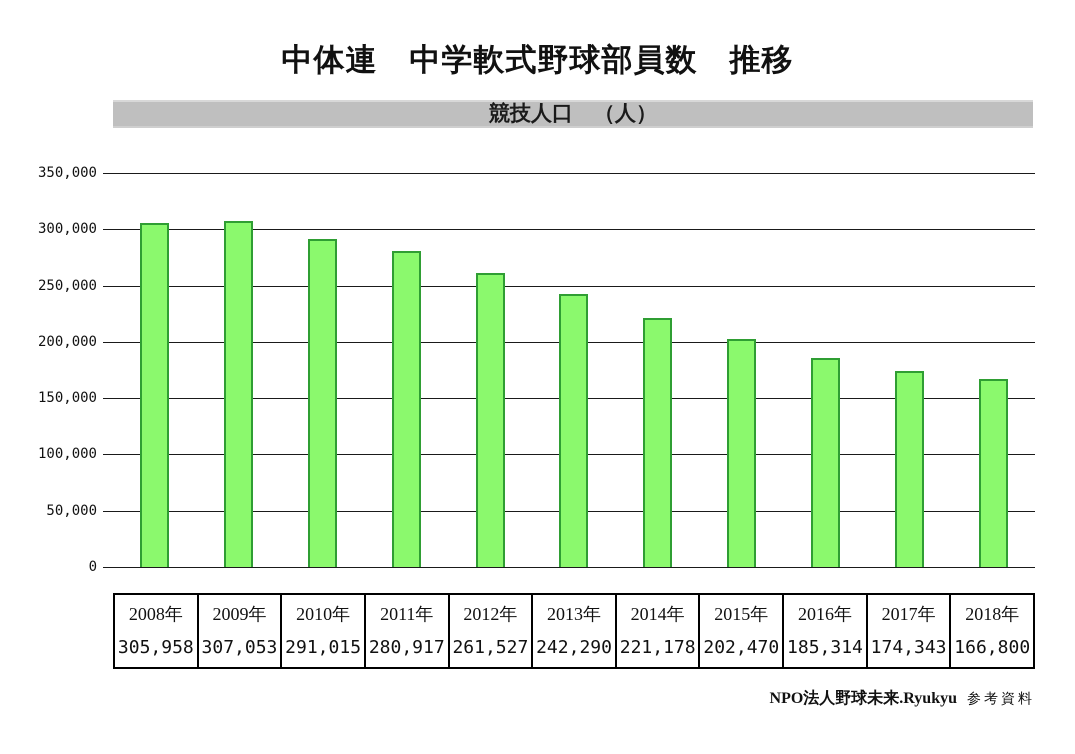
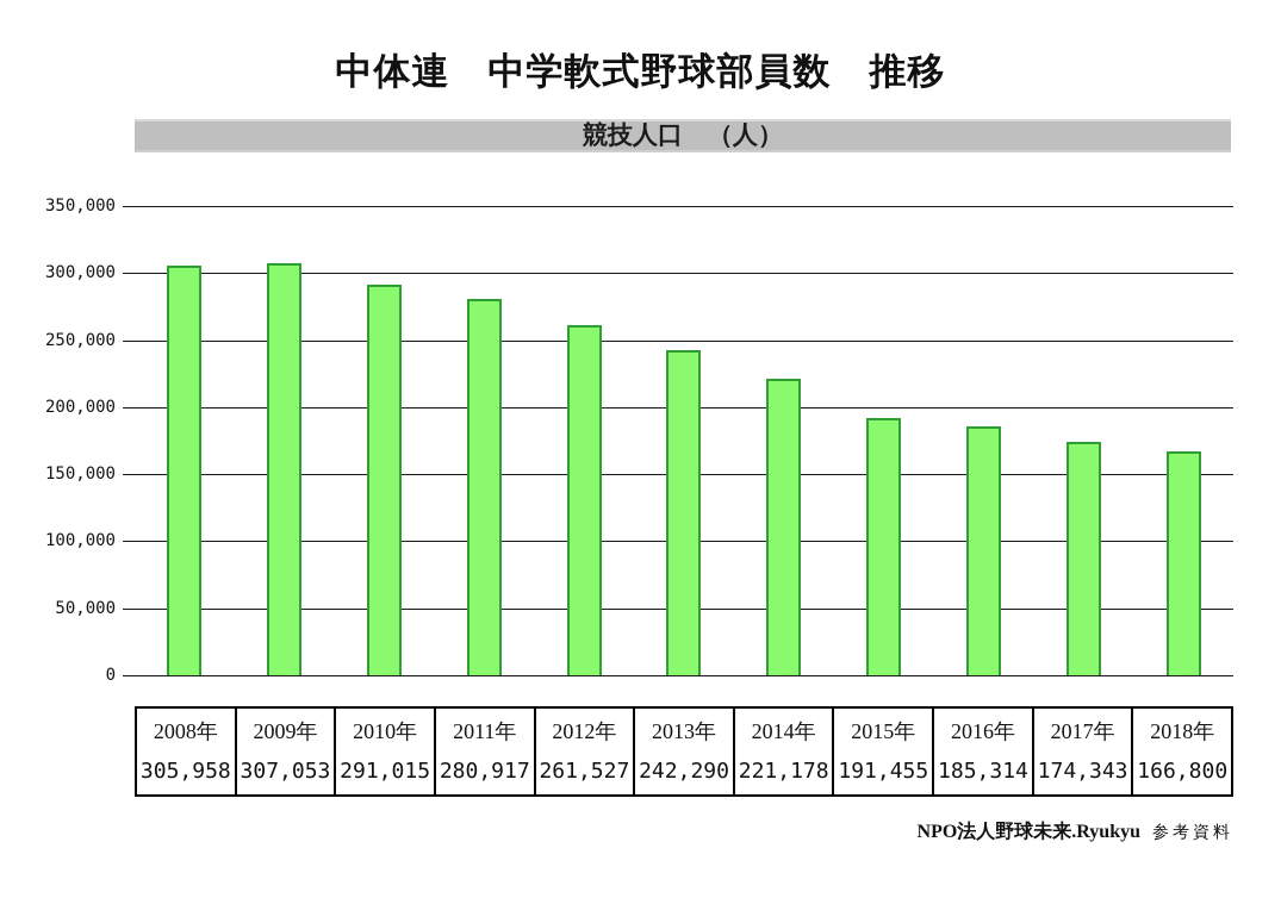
2015年: 202,470 -> 191,455
